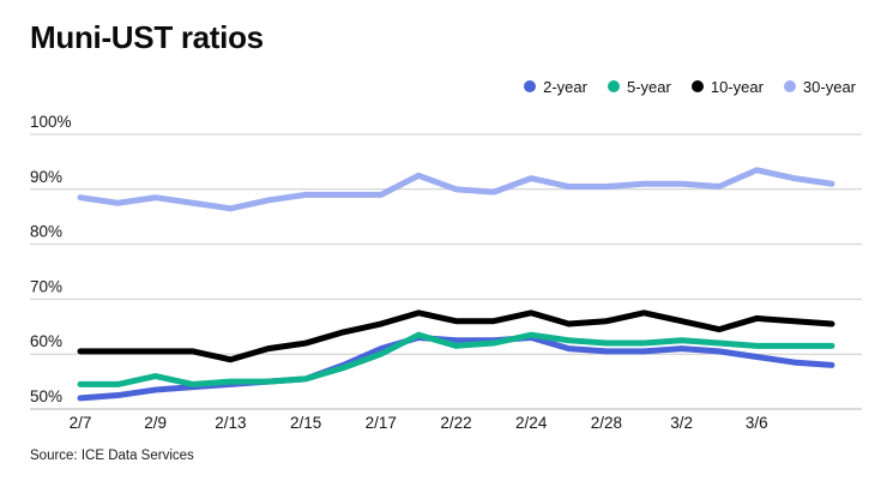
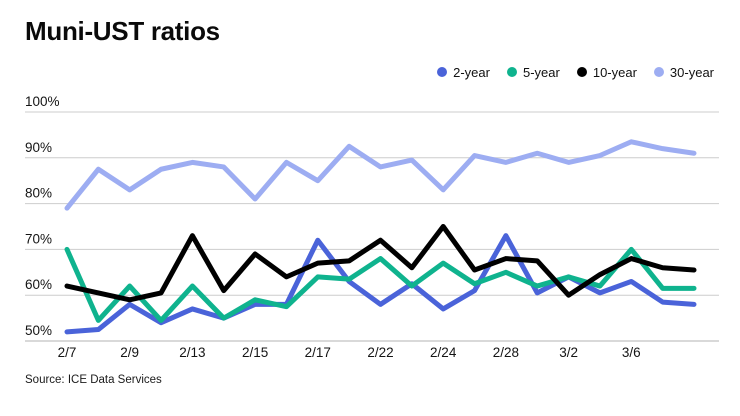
5-year/2/7: 54% -> 70%
10-year/2/7: 60% -> 62%
30-year/2/7: 88% -> 79%
2-year/2/9: 54% -> 58%
5-year/2/9: 56% -> 62%
10-year/2/9: 60% -> 59%
30-year/2/9: 88% -> 83%
2-year/2/13: 54% -> 57%
5-year/2/13: 55% -> 62%
10-year/2/13: 59% -> 73%
30-year/2/13: 86% -> 89%
2-year/2/15: 56% -> 58%
5-year/2/15: 56% -> 59%
10-year/2/15: 62% -> 69%
30-year/2/15: 89% -> 81%
2-year/2/17: 61% -> 72%
5-year/2/17: 60% -> 64%
10-year/2/17: 66% -> 67%
30-year/2/17: 89% -> 85%
2-year/2/22: 62% -> 58%
5-year/2/22: 62% -> 68%
10-year/2/22: 66% -> 72%
30-year/2/22: 90% -> 88%
2-year/2/24: 63% -> 57%
5-year/2/24: 64% -> 67%
10-year/2/24: 68% -> 75%
30-year/2/24: 92% -> 83%
2-year/2/28: 60% -> 73%
5-year/2/28: 62% -> 65%
10-year/2/28: 66% -> 68%
30-year/2/28: 90% -> 89%
2-year/3/2: 61% -> 64%
5-year/3/2: 62% -> 64%
10-year/3/2: 66% -> 60%
30-year/3/2: 91% -> 89%
2-year/3/6: 60% -> 63%
5-year/3/6: 62% -> 70%
10-year/3/6: 66% -> 68%
